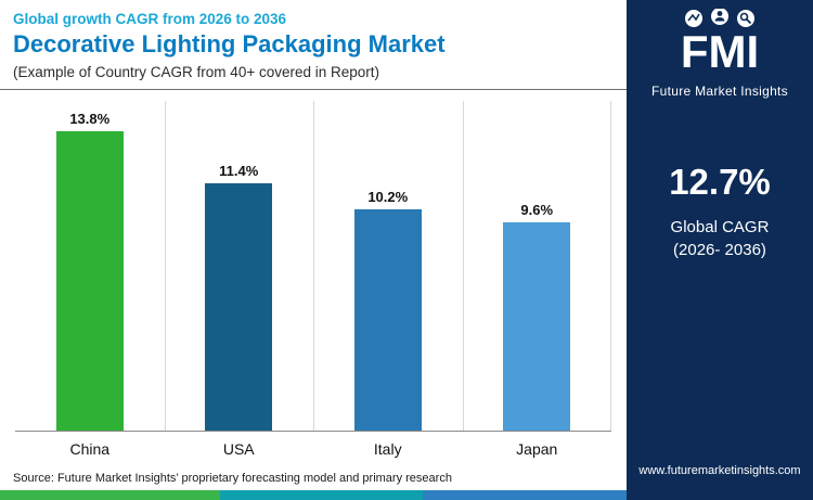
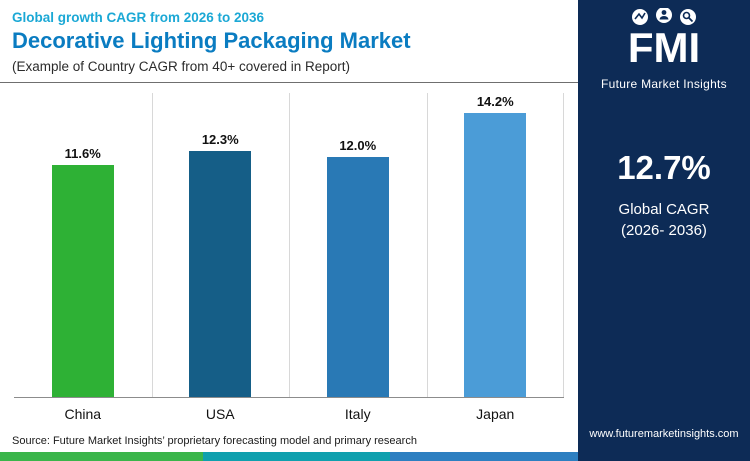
China: 13.8% -> 11.6%
USA: 11.4% -> 12.3%
Italy: 10.2% -> 12.0%
Japan: 9.6% -> 14.2%
